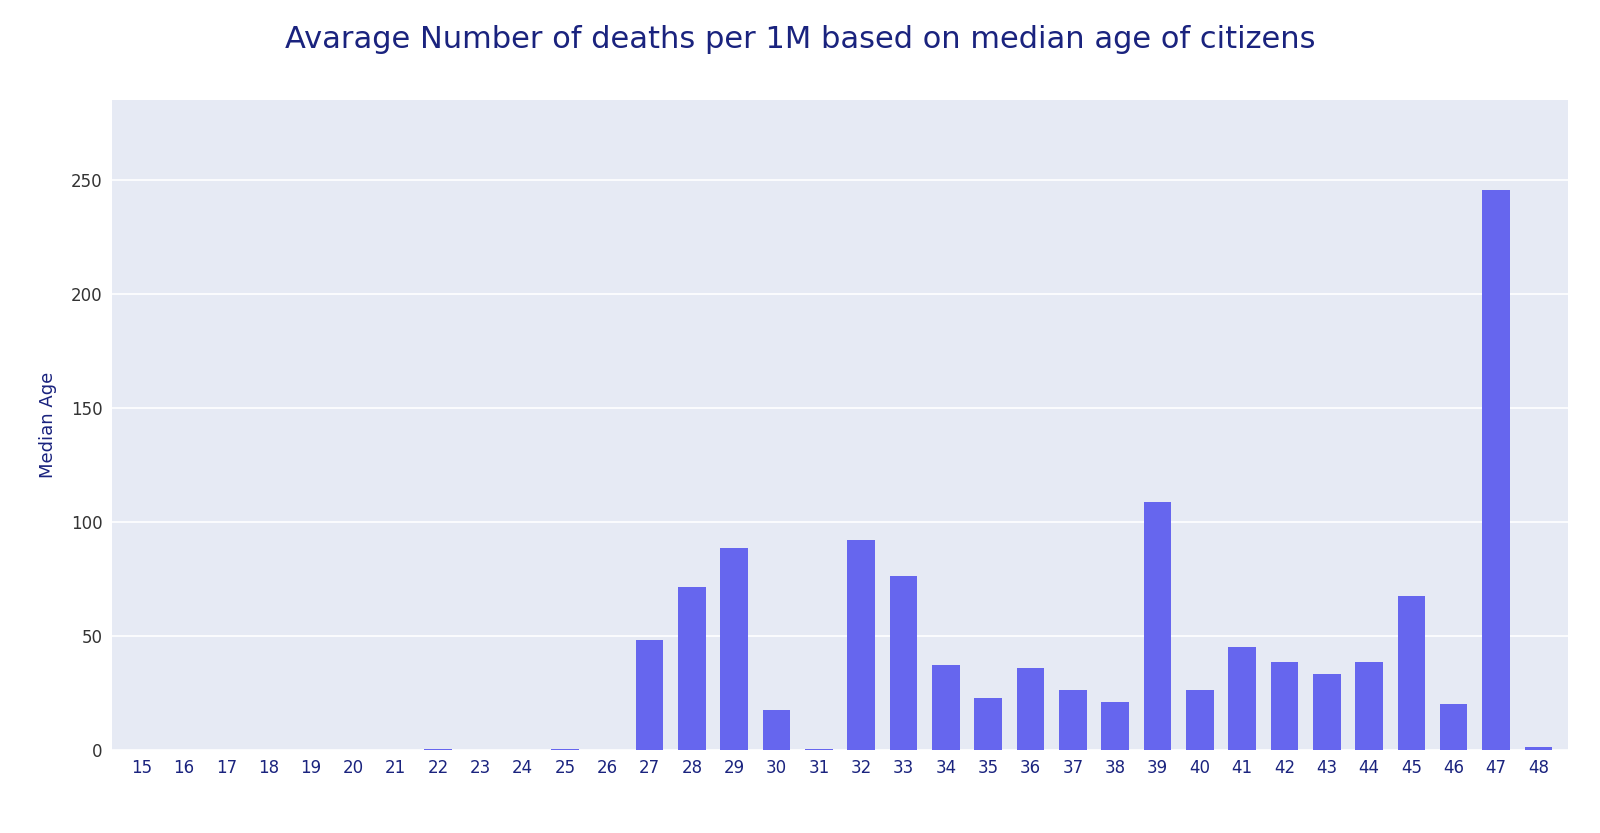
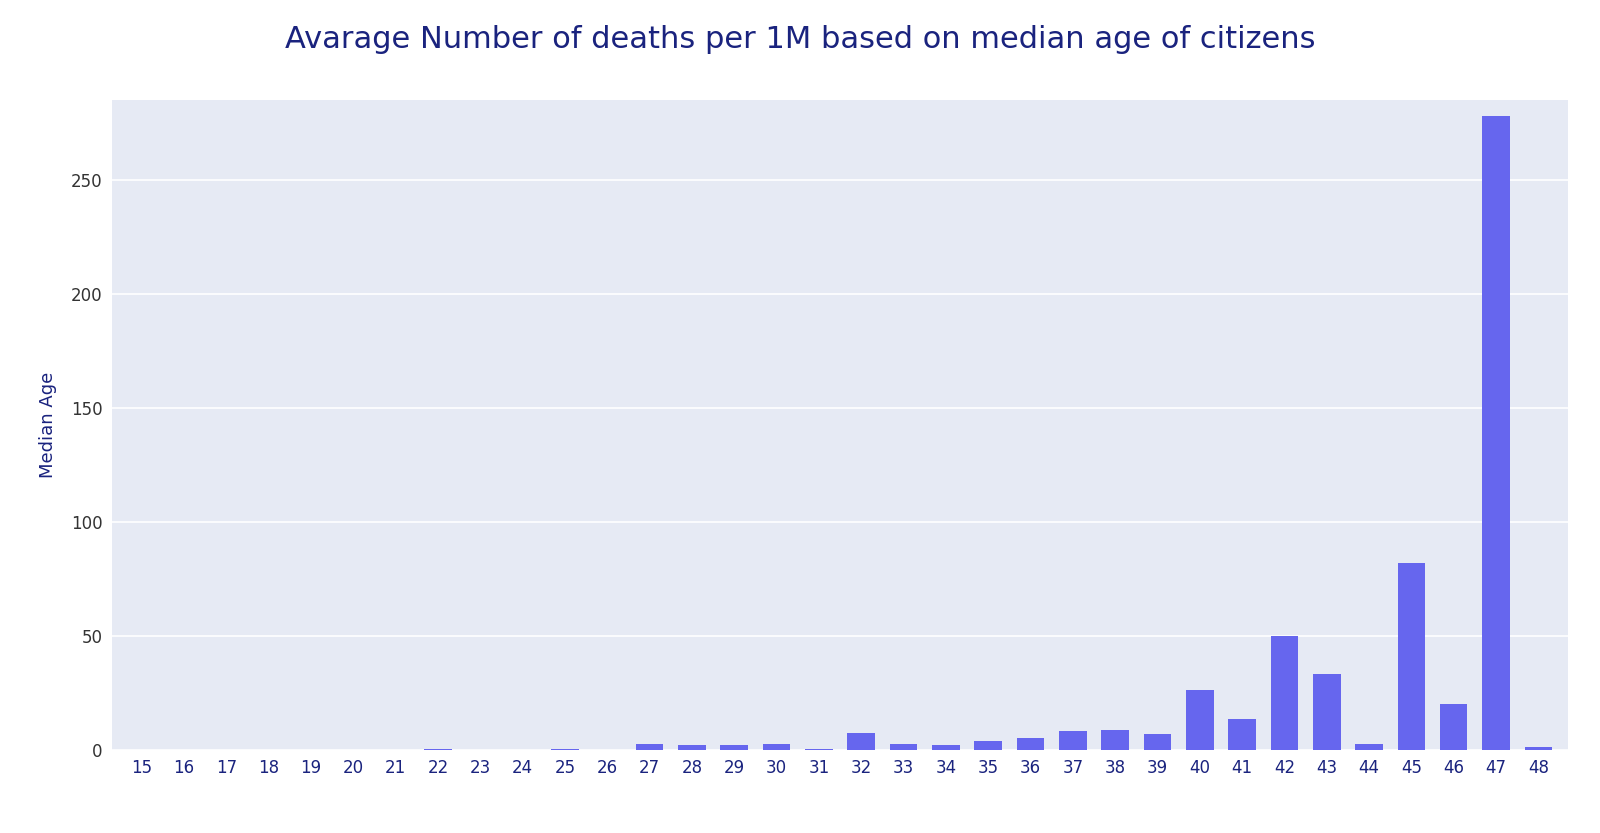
27: 48.0 -> 2.5
28: 71.5 -> 2.0
29: 88.5 -> 2.0
30: 17.5 -> 2.5
32: 92.0 -> 7.5
33: 76.0 -> 2.5
34: 37.0 -> 2.0
35: 22.5 -> 4.0
36: 36.0 -> 5.0
37: 26.0 -> 8.0
38: 21.0 -> 8.5
39: 108.5 -> 7.0
41: 45.0 -> 13.5
42: 38.5 -> 50.0
44: 38.5 -> 2.5
45: 67.5 -> 82.0
47: 245.5 -> 278.0
